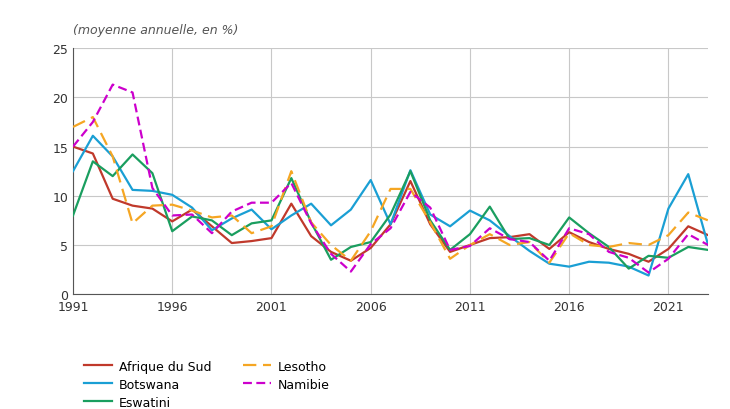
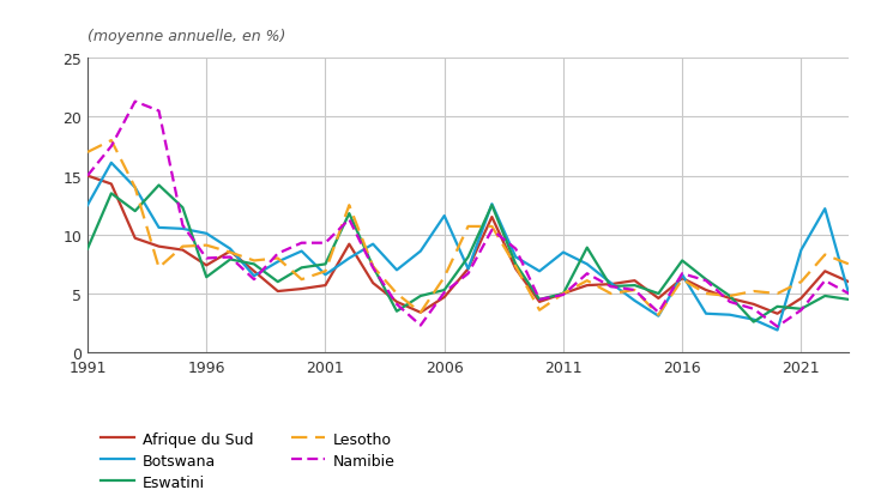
Eswatini/1991: 8.0 -> 8.8
Eswatini/2011: 6.1 -> 5.0
Botswana/2016: 2.8 -> 6.6
